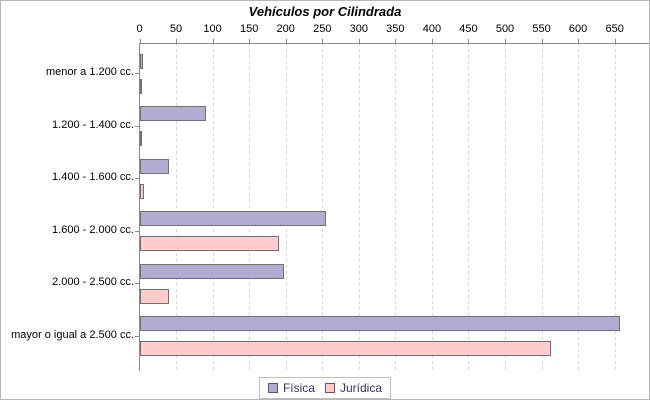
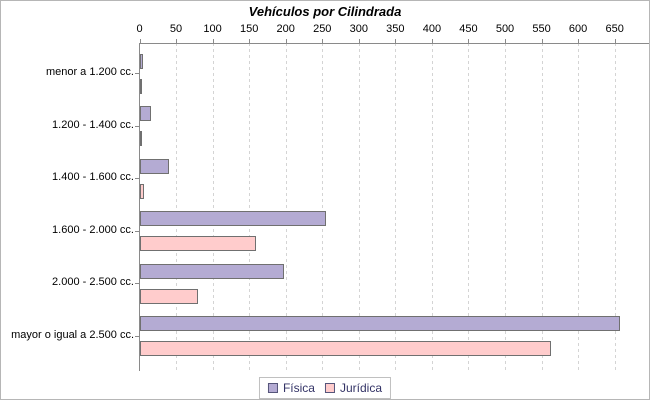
Física/1.200 - 1.400 cc.: 90 -> 20
Jurídica/1.600 - 2.000 cc.: 190 -> 160
Jurídica/2.000 - 2.500 cc.: 40 -> 80
